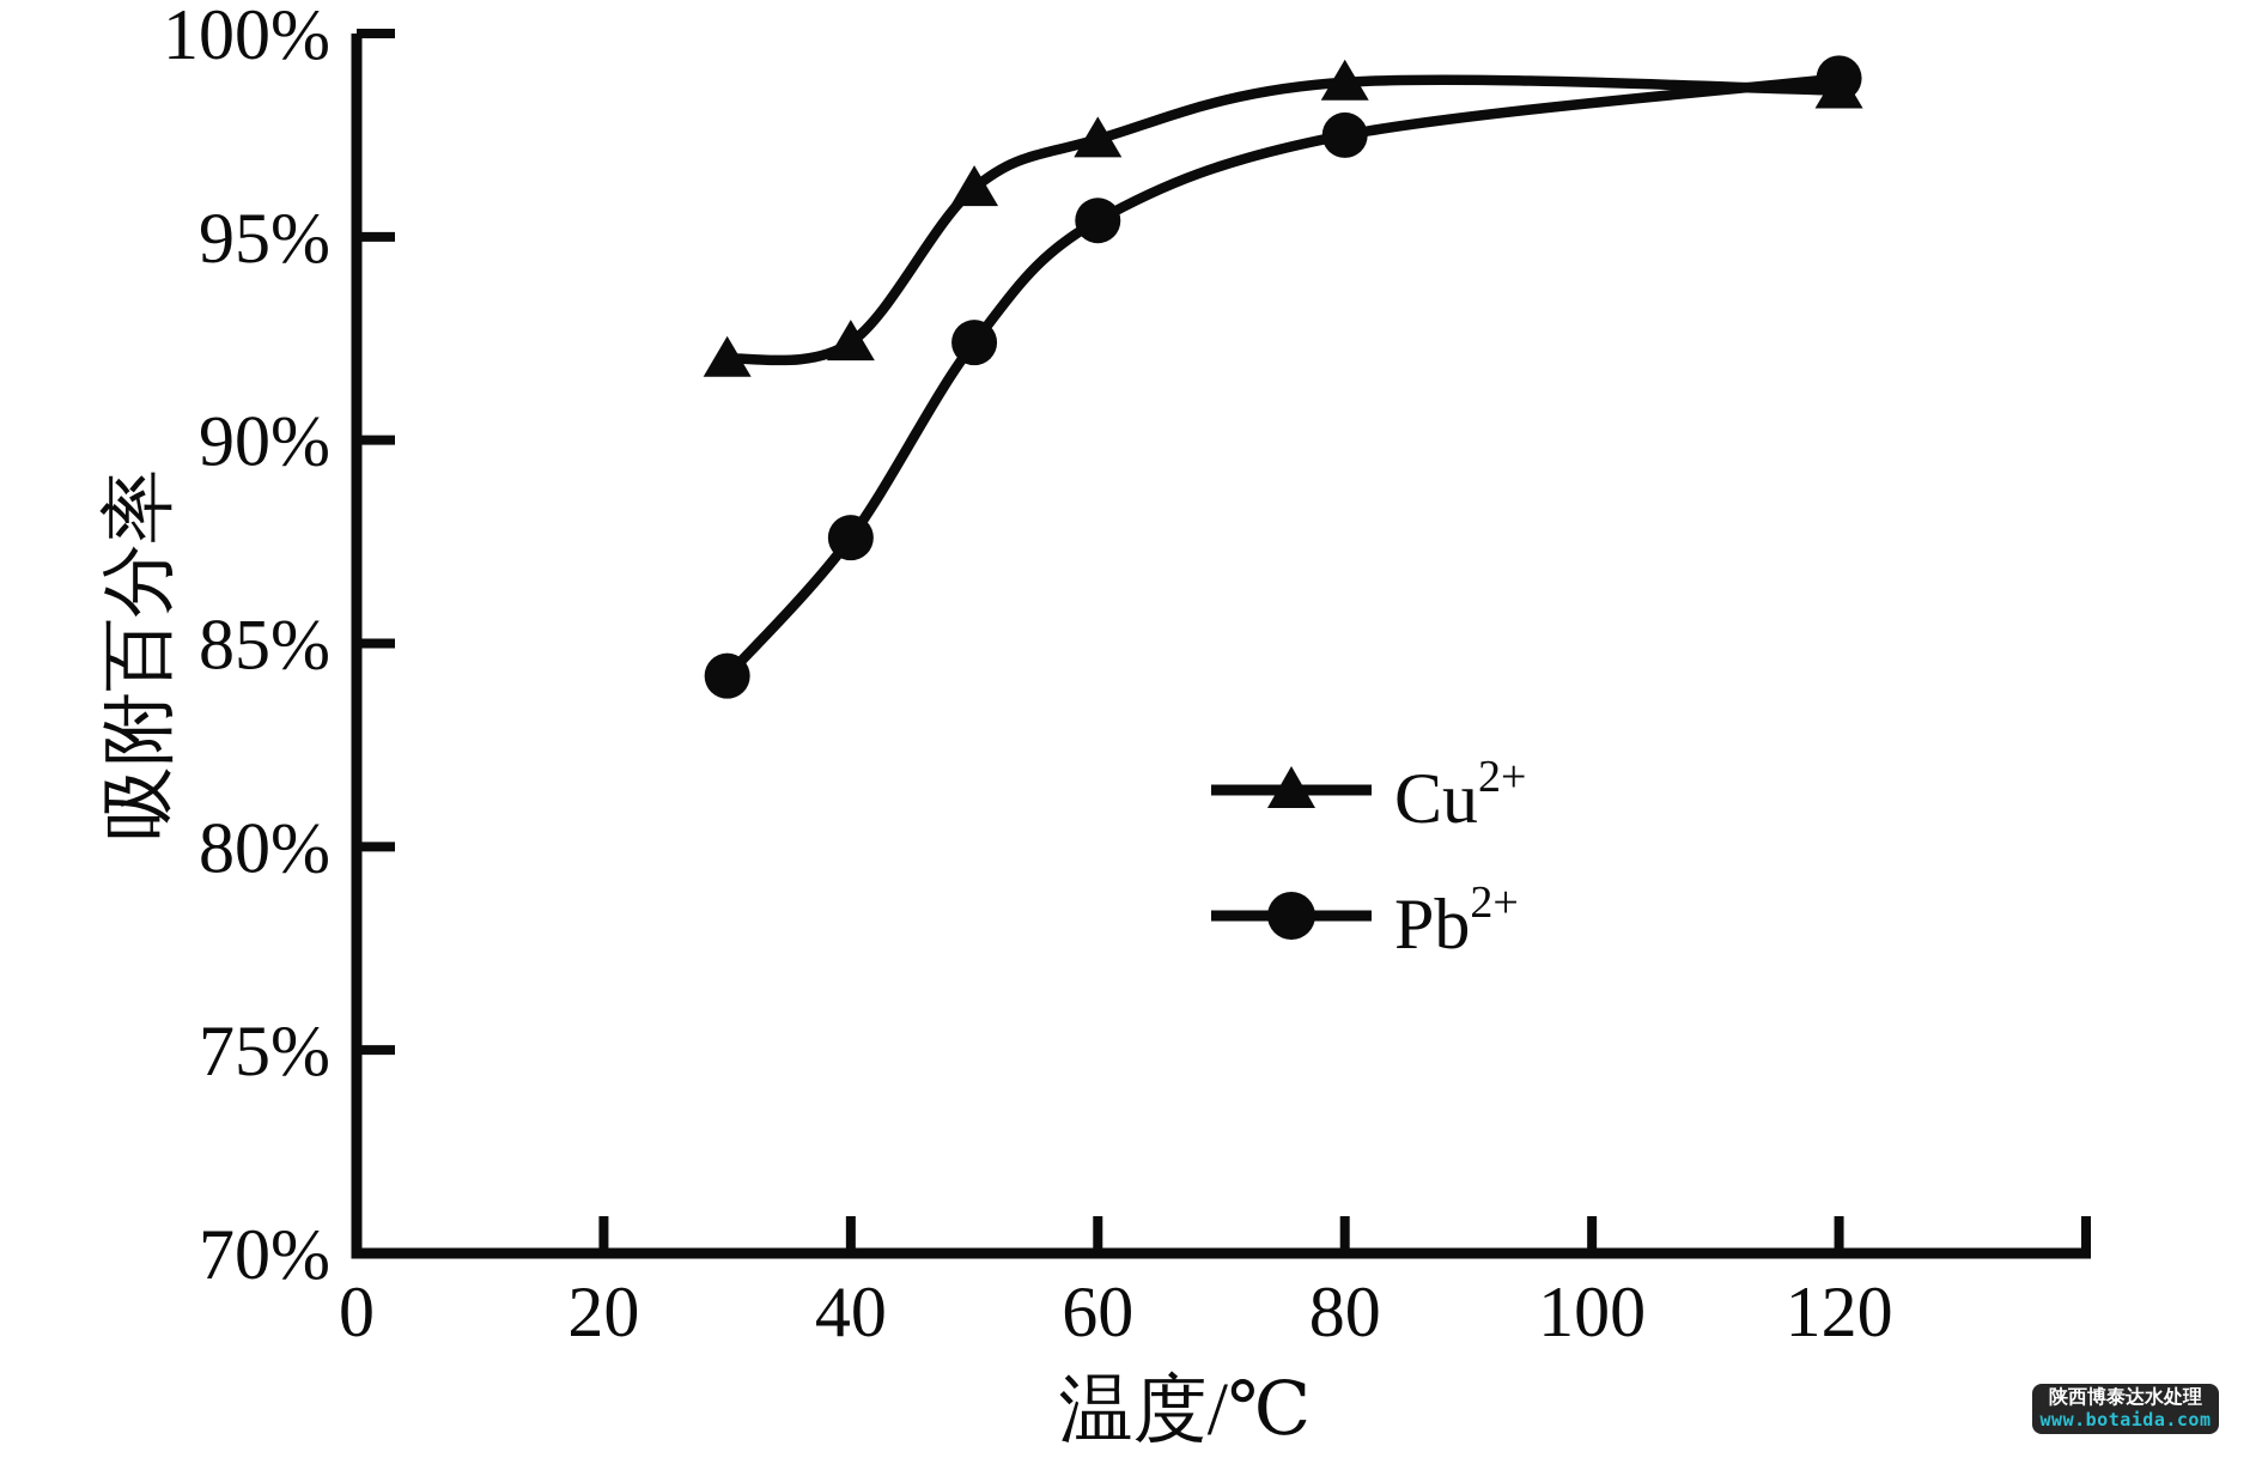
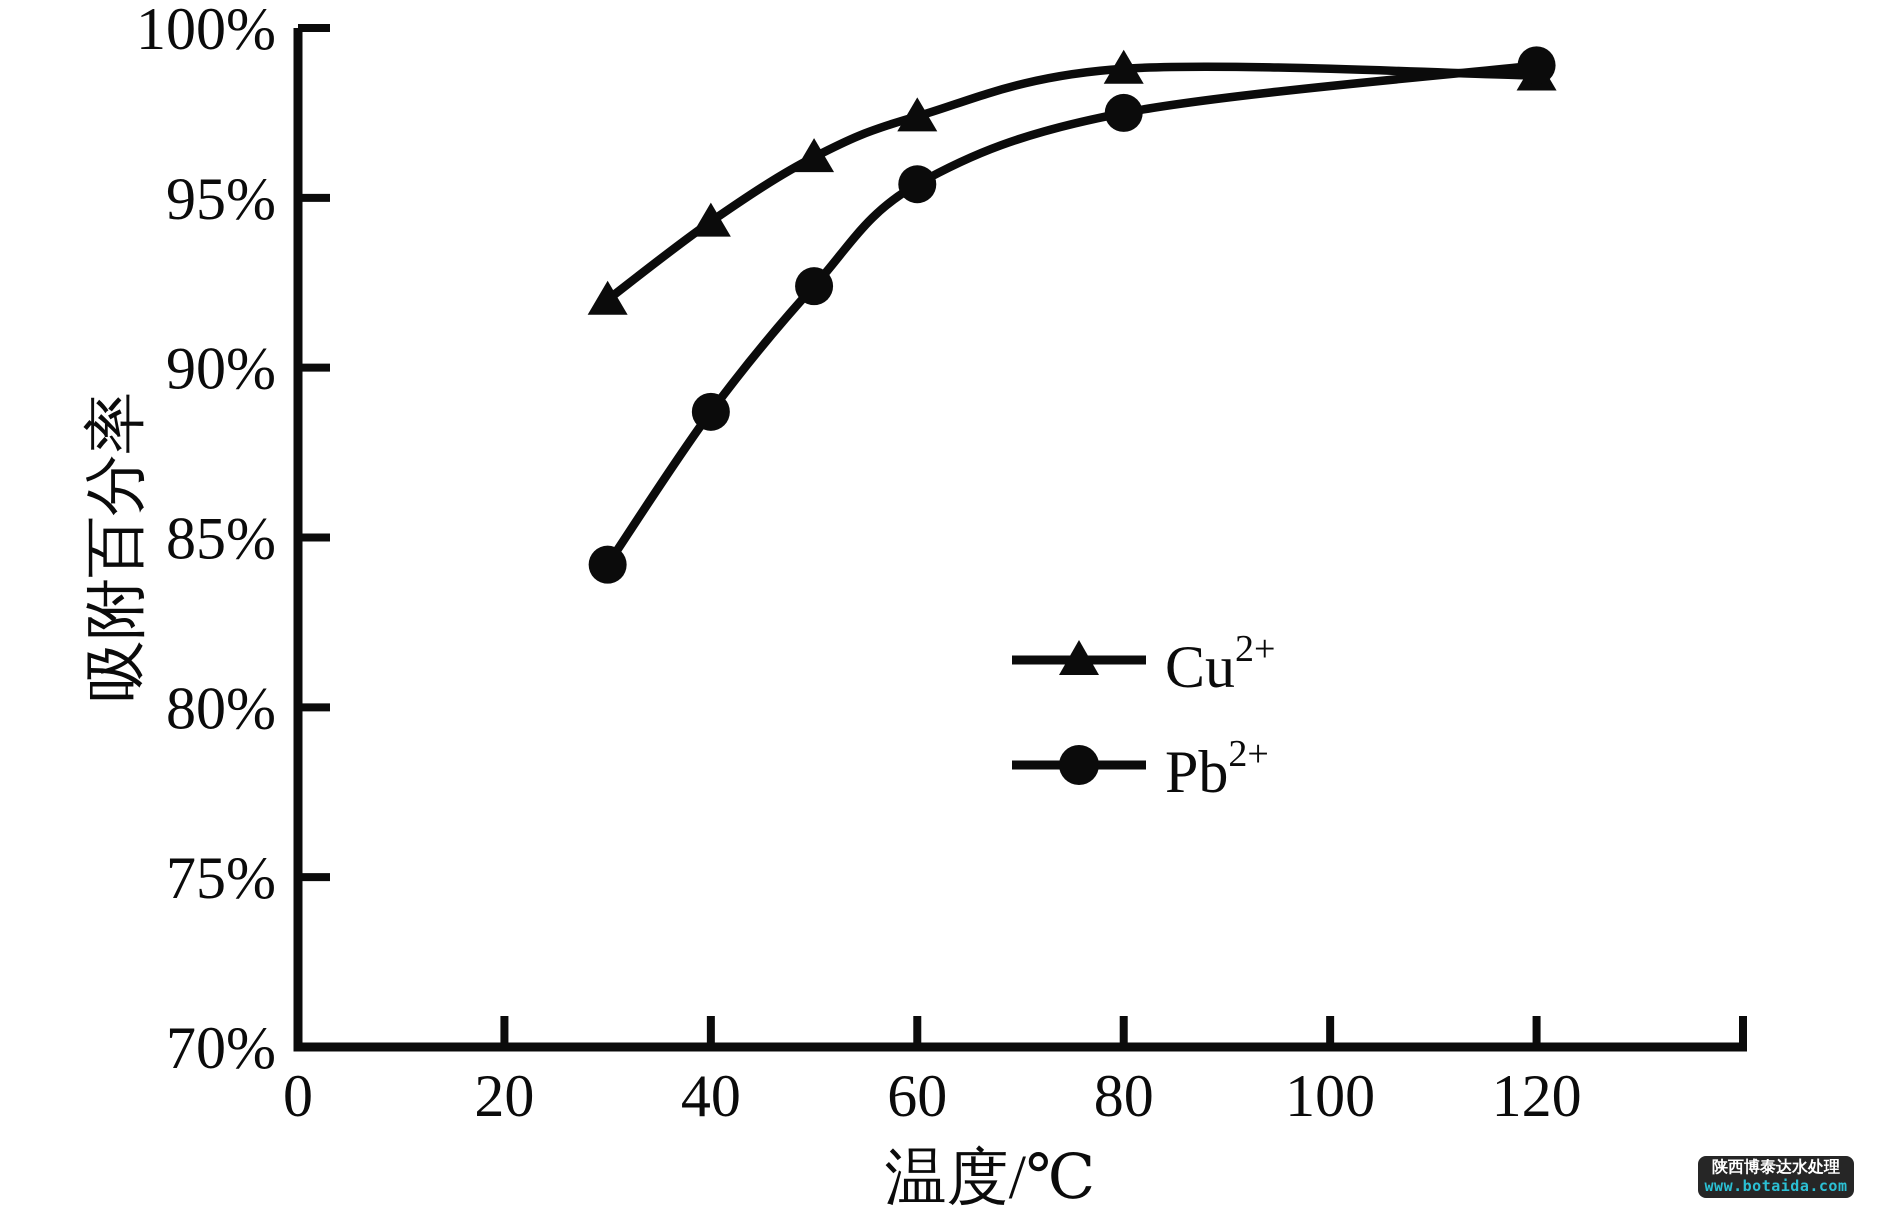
Cu2+/40: 92.4% -> 94.3%
Pb2+/40: 87.6% -> 88.7%
